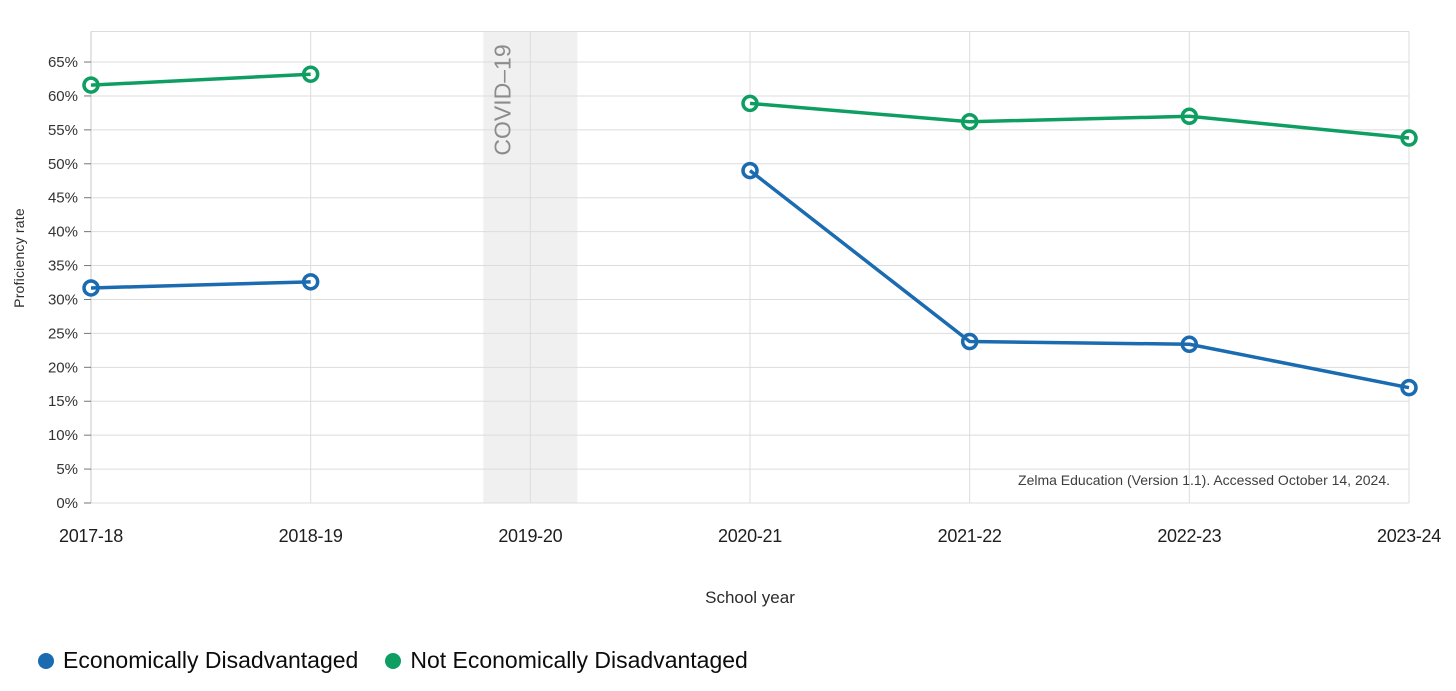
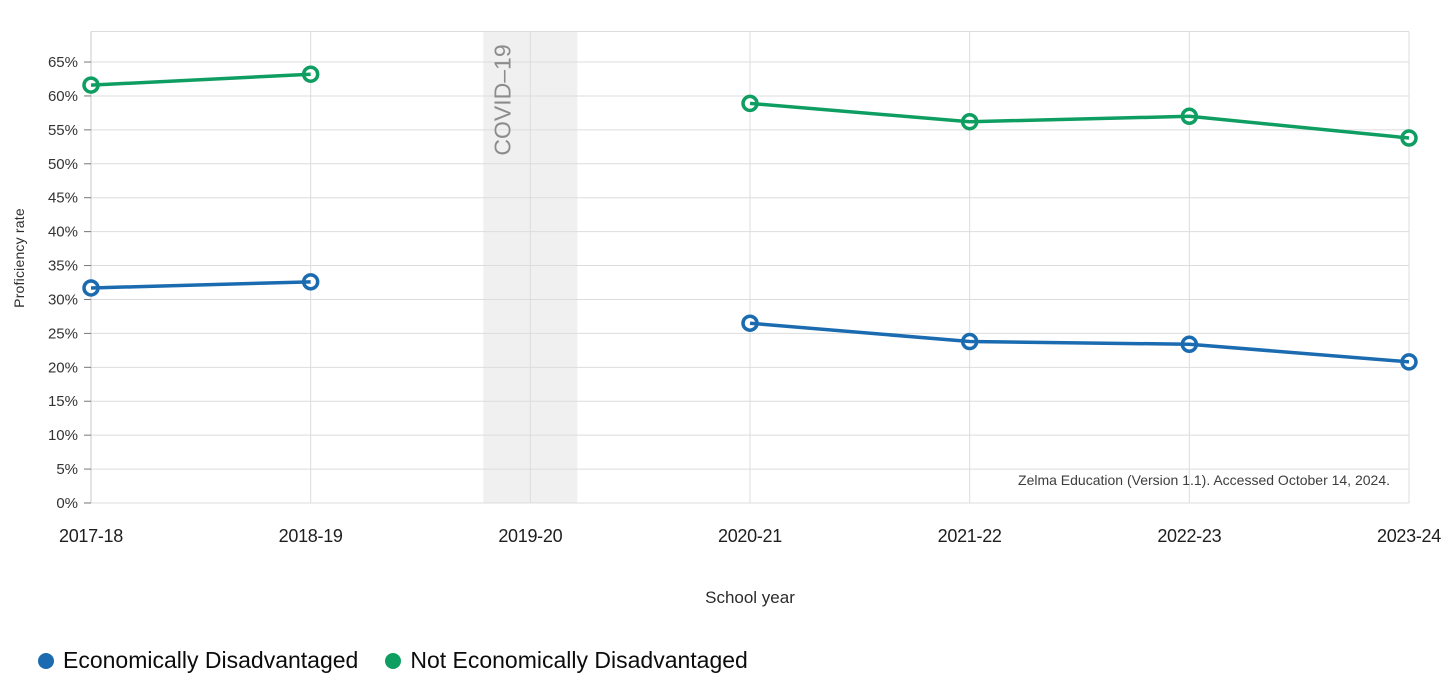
Economically Disadvantaged/2020-21: 49% -> 26%
Economically Disadvantaged/2023-24: 17% -> 21%
